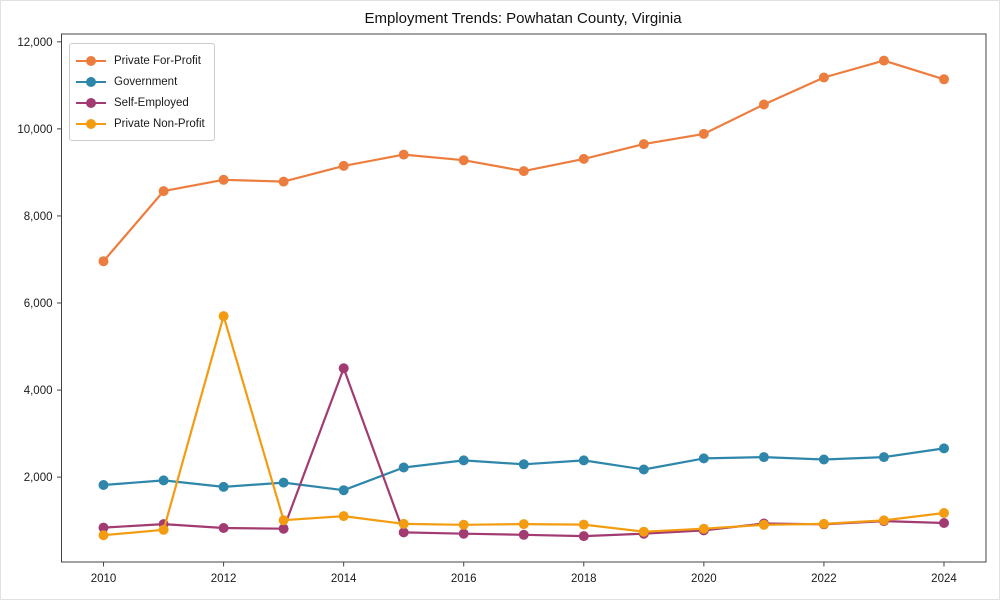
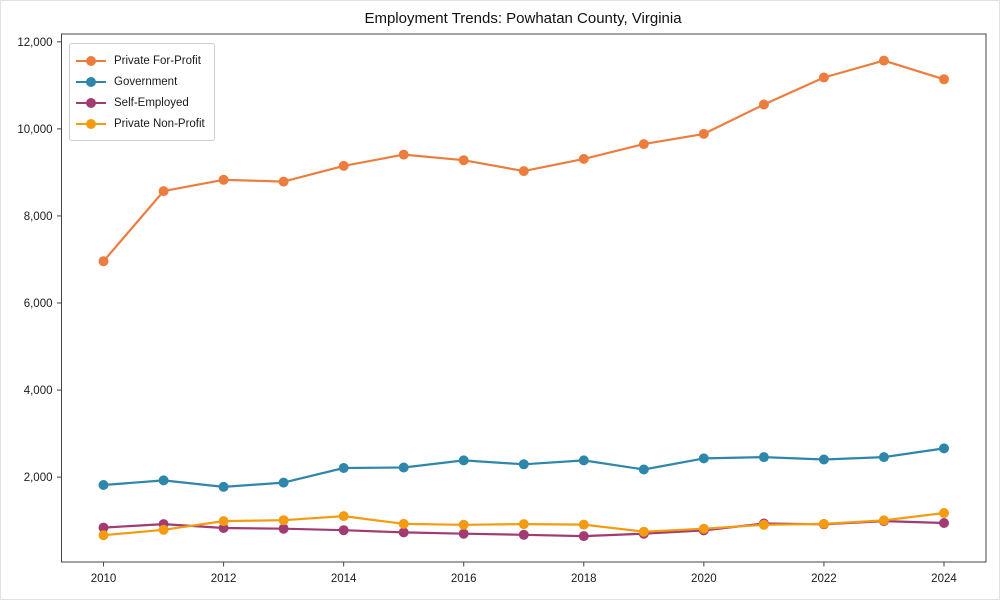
Private Non-Profit/2012: 5700 -> 1000
Government/2014: 1700 -> 2200
Self-Employed/2014: 4500 -> 800
